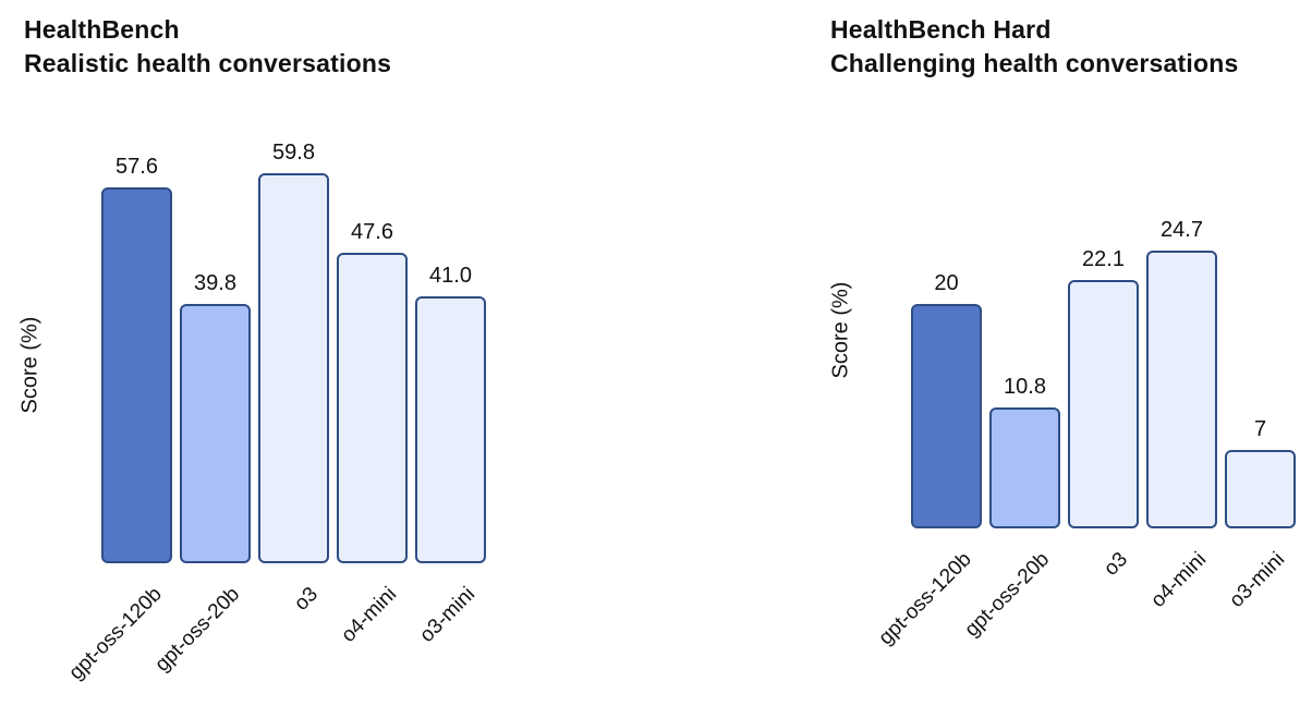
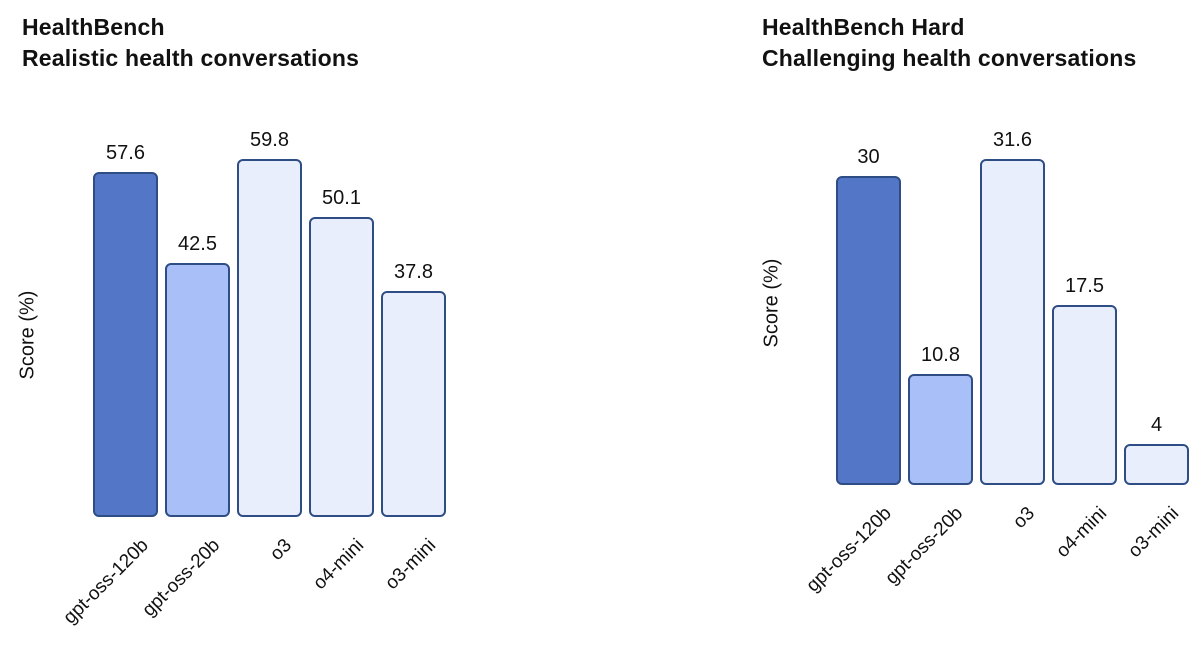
HealthBench/gpt-oss-20b: 39.8 -> 42.5
HealthBench/o4-mini: 47.6 -> 50.1
HealthBench/o3-mini: 41.0 -> 37.8
HealthBench Hard/gpt-oss-120b: 20 -> 30
HealthBench Hard/o3: 22.1 -> 31.6
HealthBench Hard/o4-mini: 24.7 -> 17.5
HealthBench Hard/o3-mini: 7 -> 4
